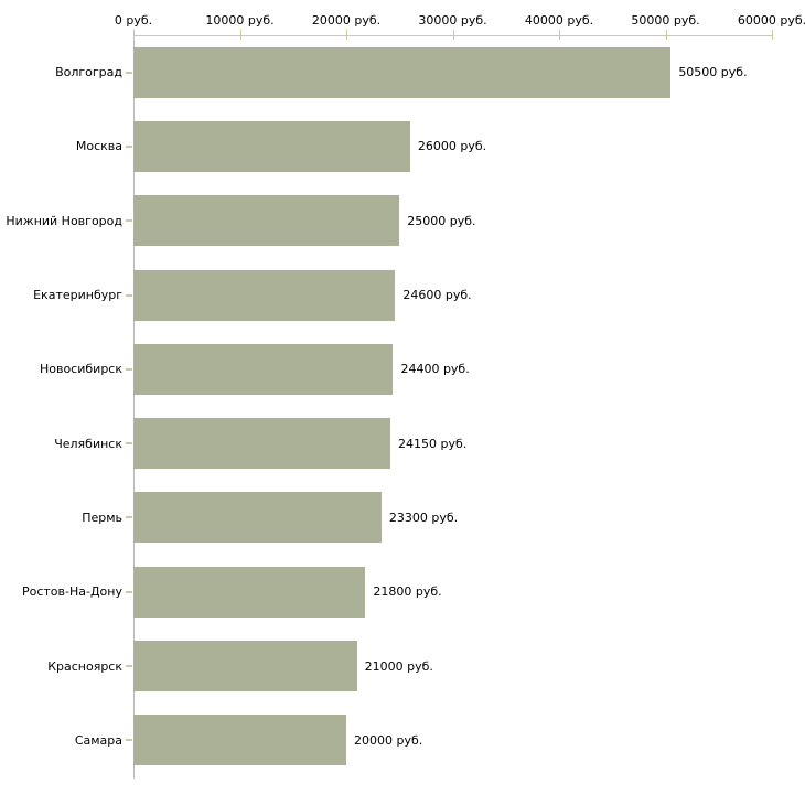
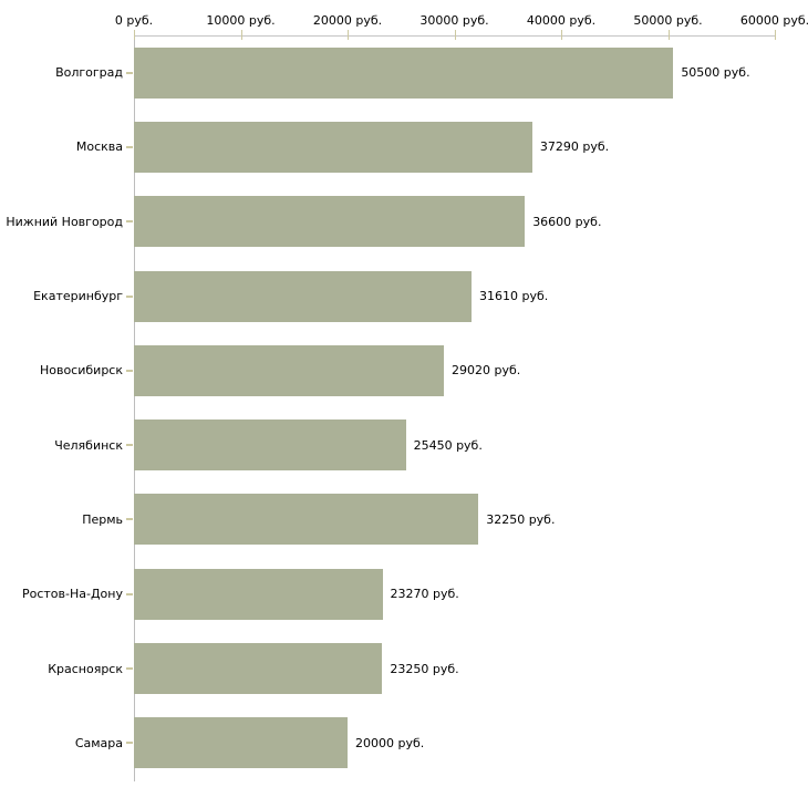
Москва: 26000 -> 37290
Нижний Новгород: 25000 -> 36600
Екатеринбург: 24600 -> 31610
Новосибирск: 24400 -> 29020
Челябинск: 24150 -> 25450
Пермь: 23300 -> 32250
Ростов-На-Дону: 21800 -> 23270
Красноярск: 21000 -> 23250
